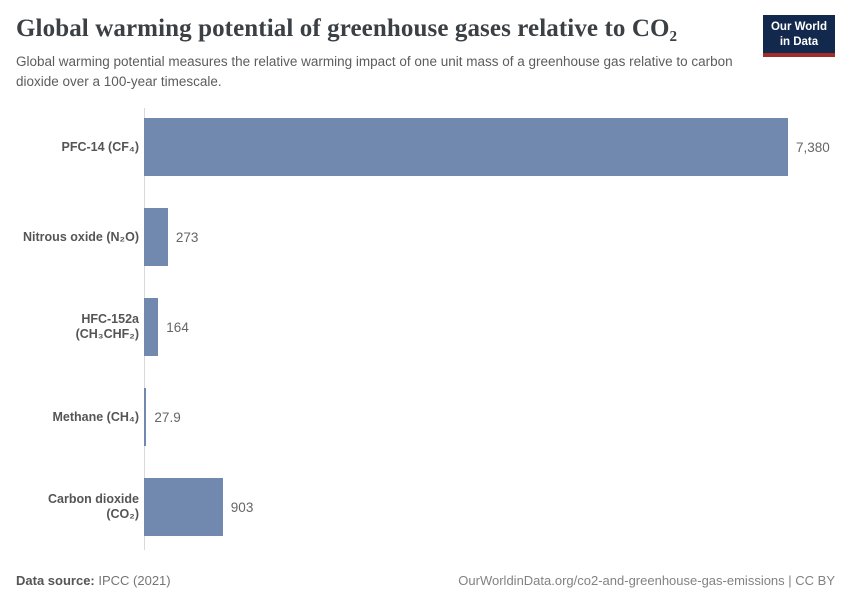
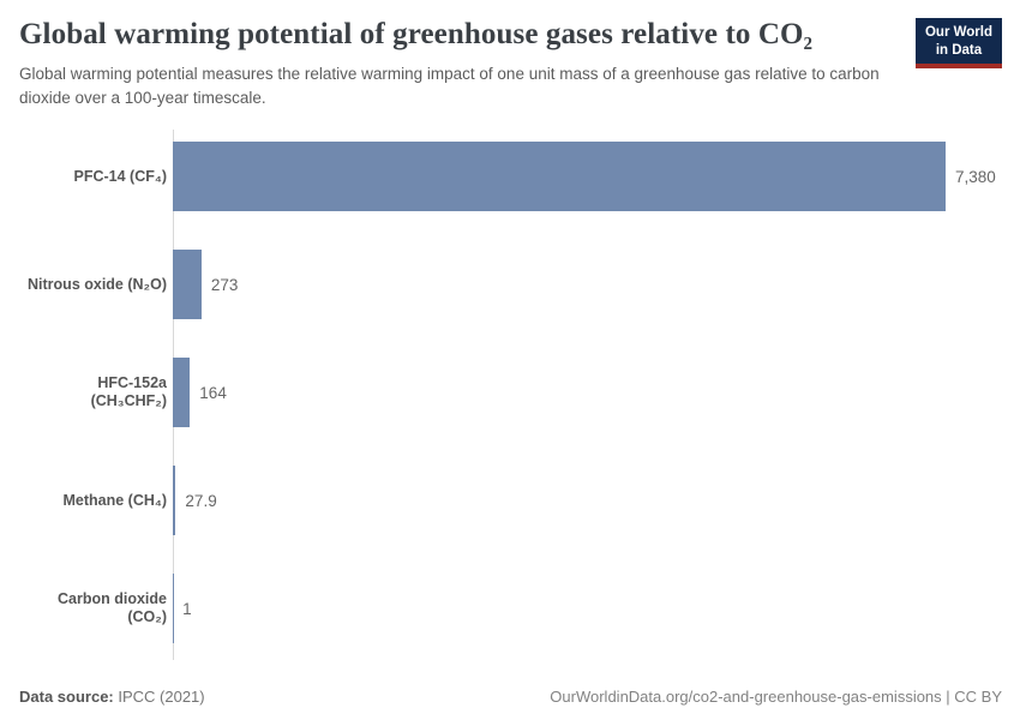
Carbon dioxide (CO₂): 903 -> 1
